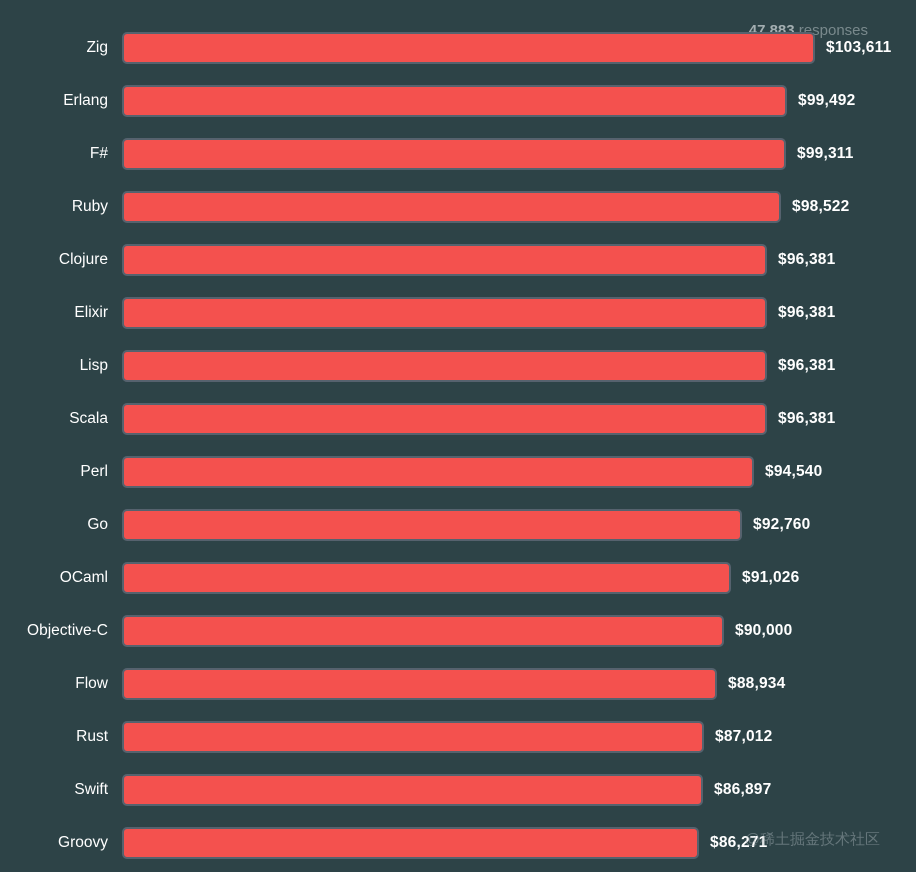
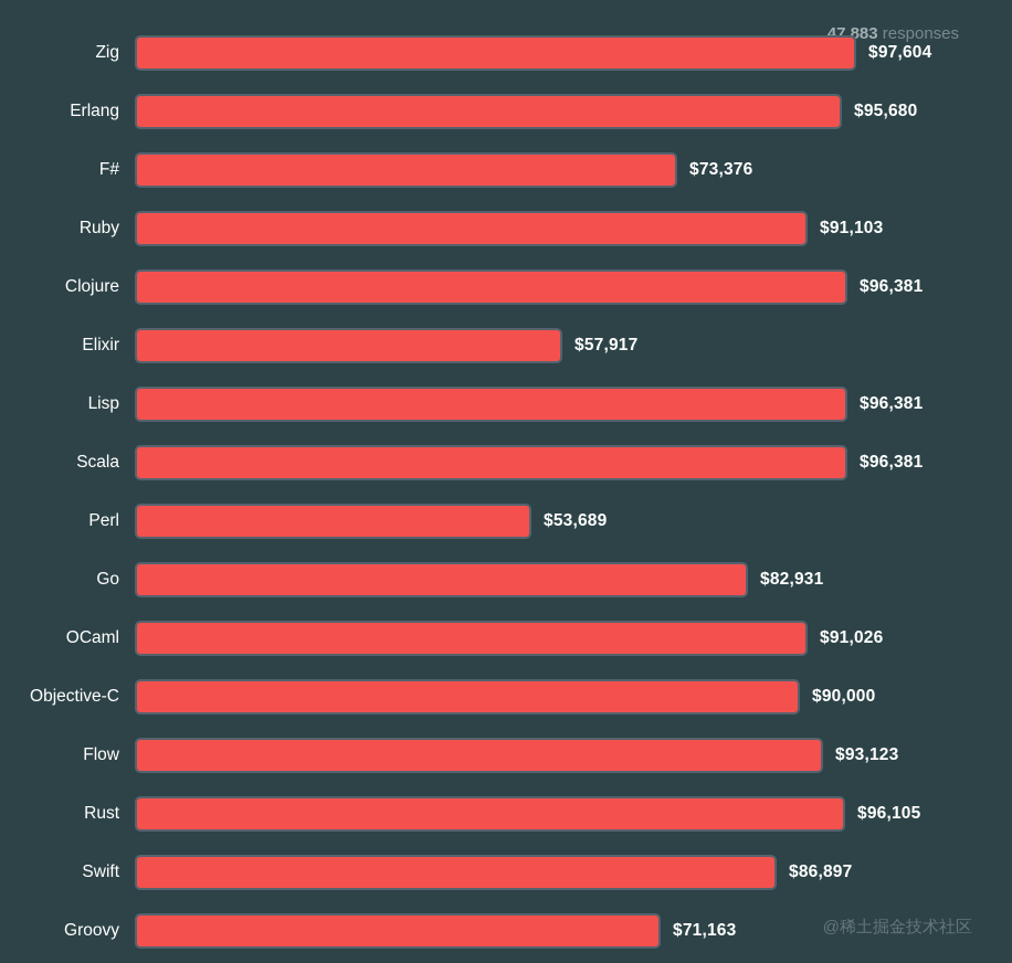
Zig: $103,611 -> $97,604
Erlang: $99,492 -> $95,680
F#: $99,311 -> $73,376
Ruby: $98,522 -> $91,103
Elixir: $96,381 -> $57,917
Perl: $94,540 -> $53,689
Go: $92,760 -> $82,931
Flow: $88,934 -> $93,123
Rust: $87,012 -> $96,105
Groovy: $86,271 -> $71,163
